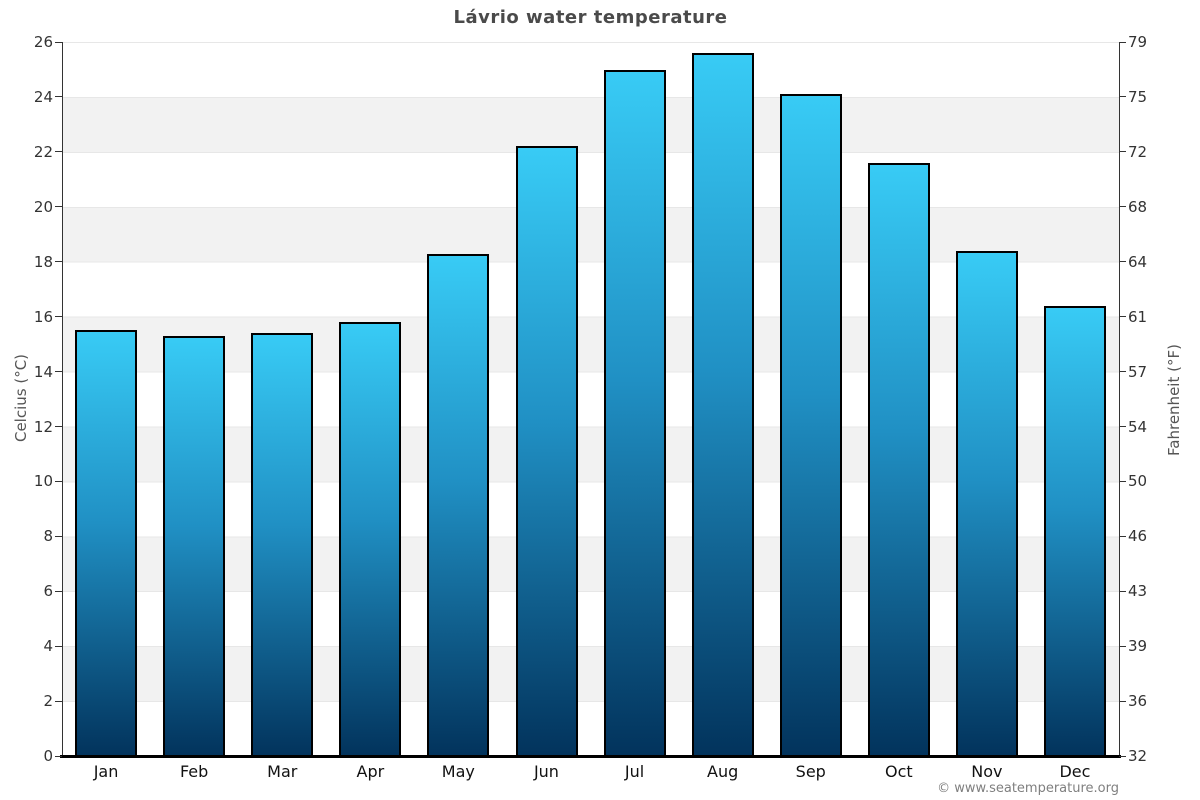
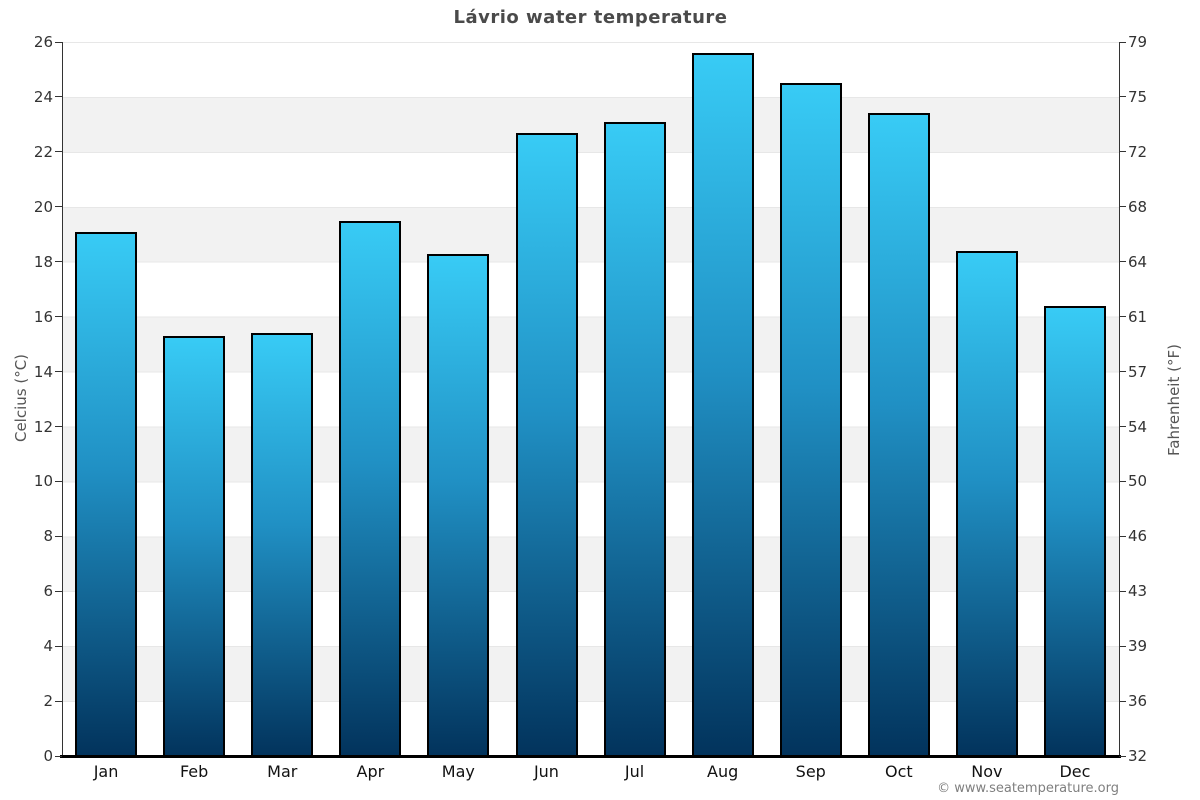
Jan: 15.5 -> 19.1
Apr: 15.8 -> 19.5
Jun: 22.2 -> 22.7
Jul: 25.0 -> 23.1
Sep: 24.1 -> 24.5
Oct: 21.6 -> 23.4
